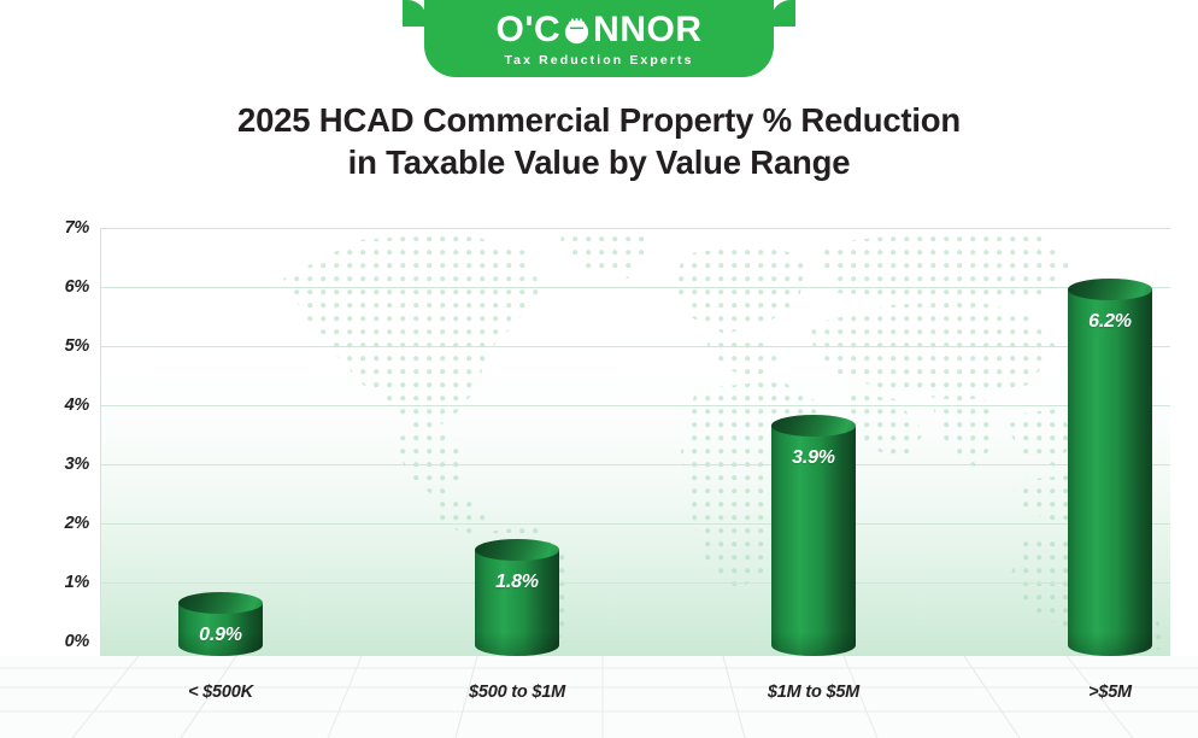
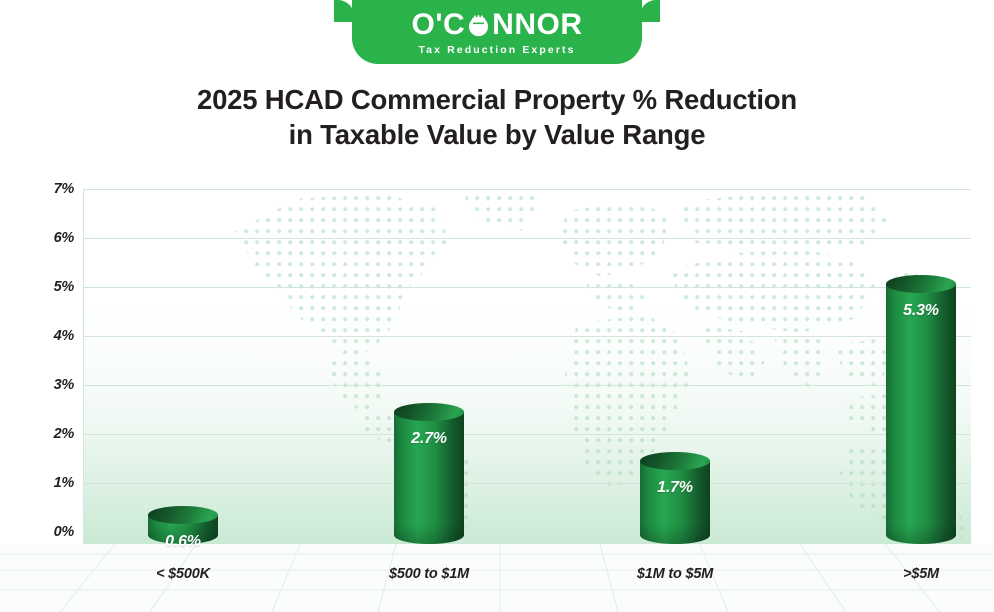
< $500K: 0.9% -> 0.6%
$500 to $1M: 1.8% -> 2.7%
$1M to $5M: 3.9% -> 1.7%
>$5M: 6.2% -> 5.3%
